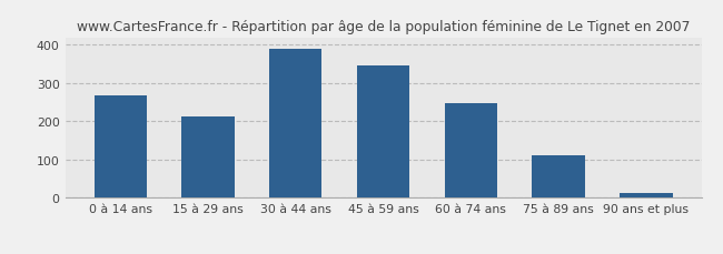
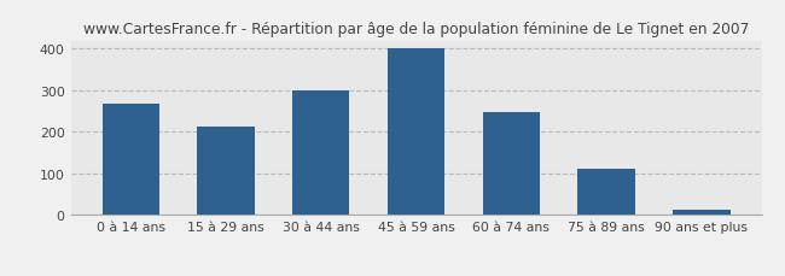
30 à 44 ans: 390 -> 301
45 à 59 ans: 345 -> 400
